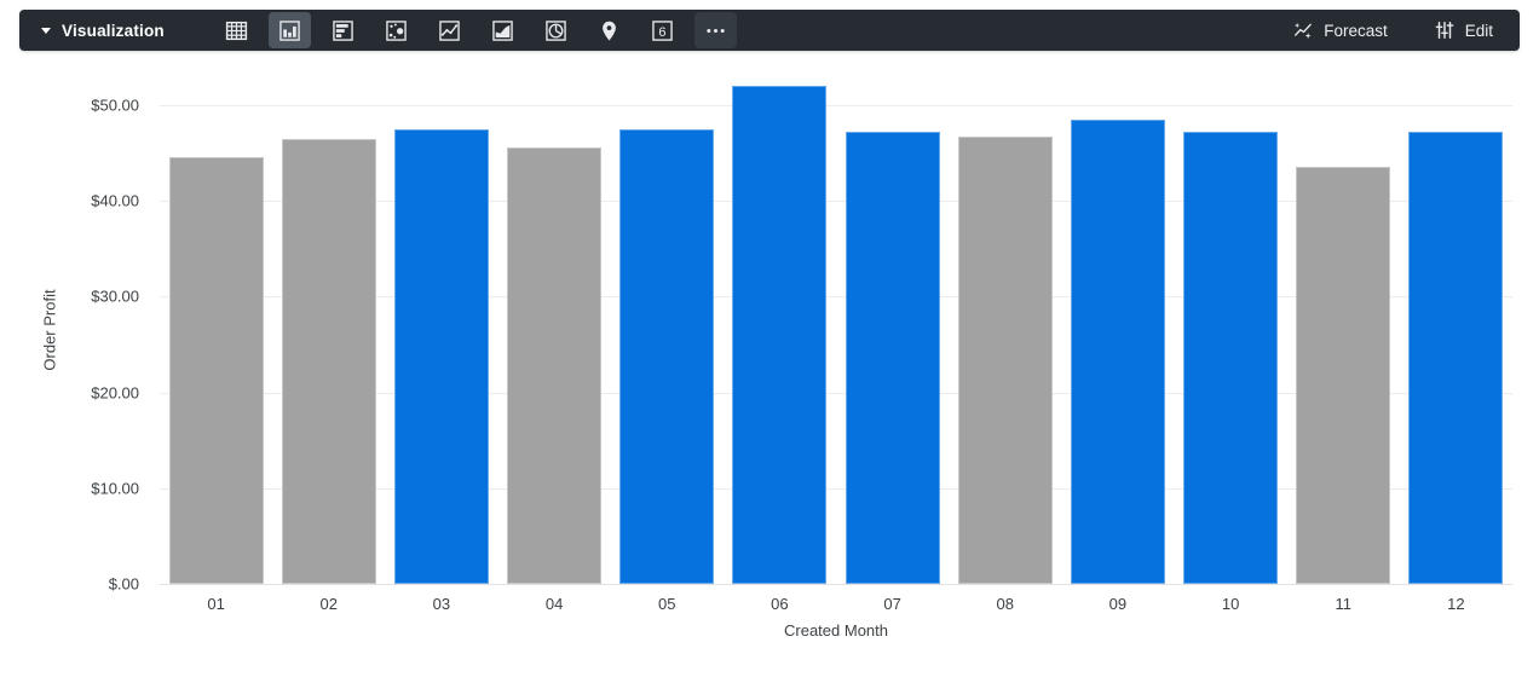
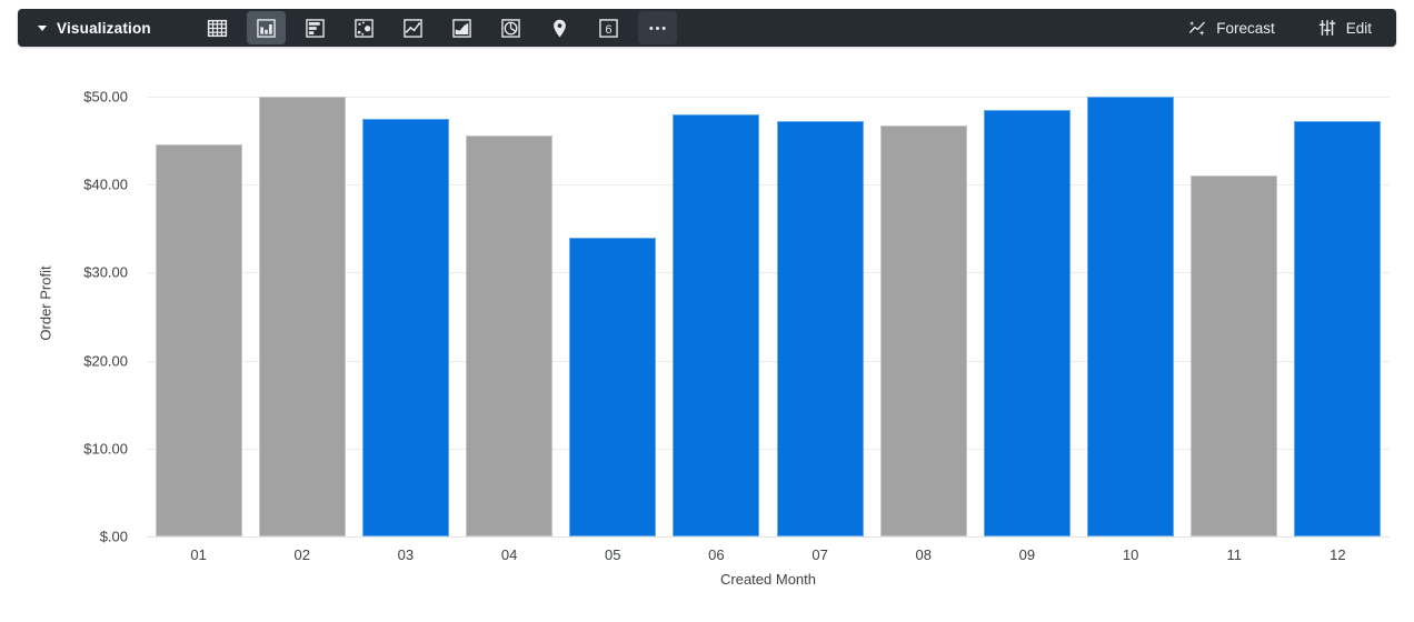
02: $46 -> $50
05: $48 -> $34
06: $52 -> $48
10: $47 -> $50
11: $44 -> $41
